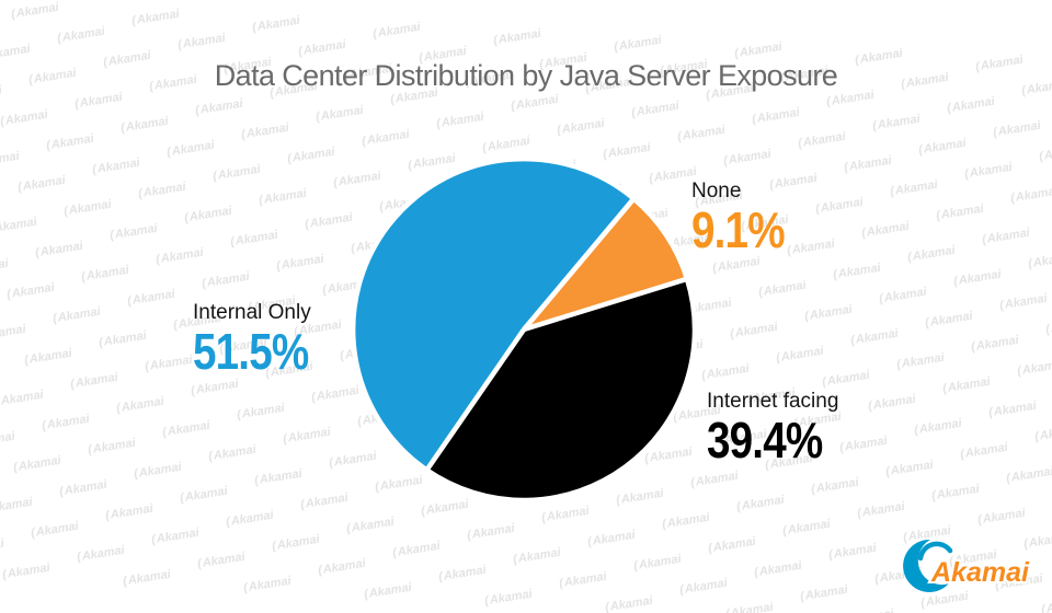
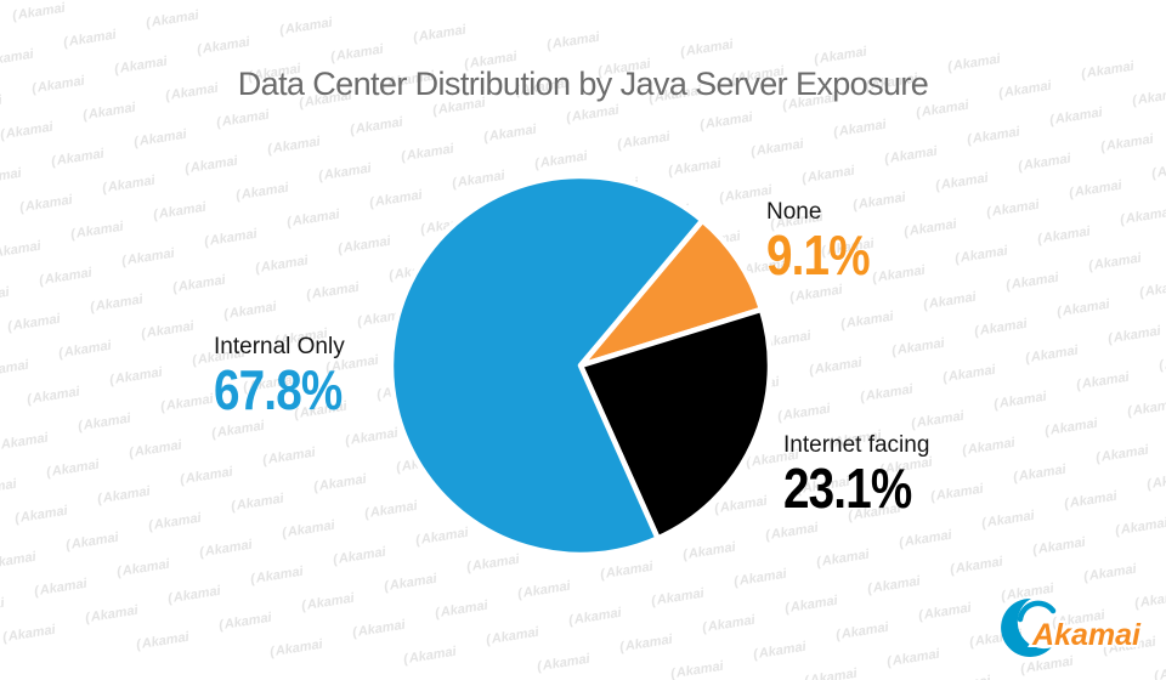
Internet facing: 39.4% -> 23.1%
Internal Only: 51.5% -> 67.8%
